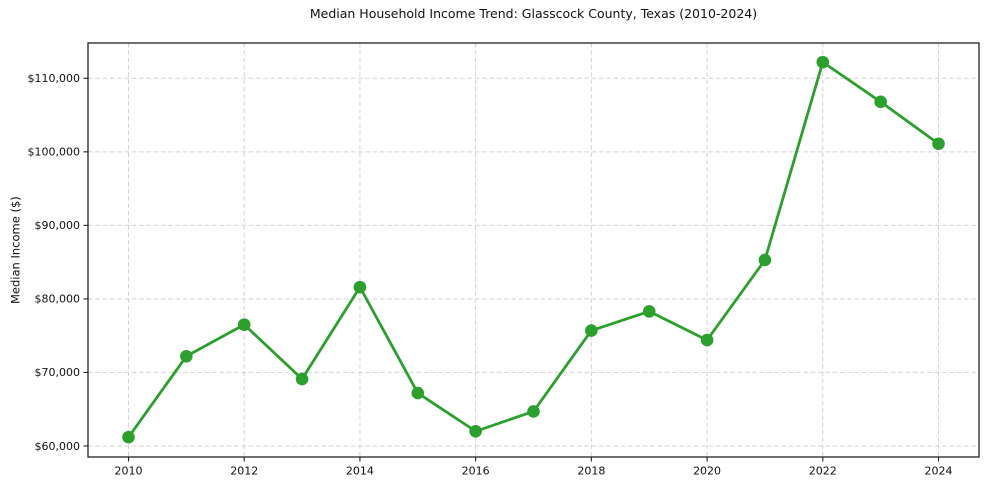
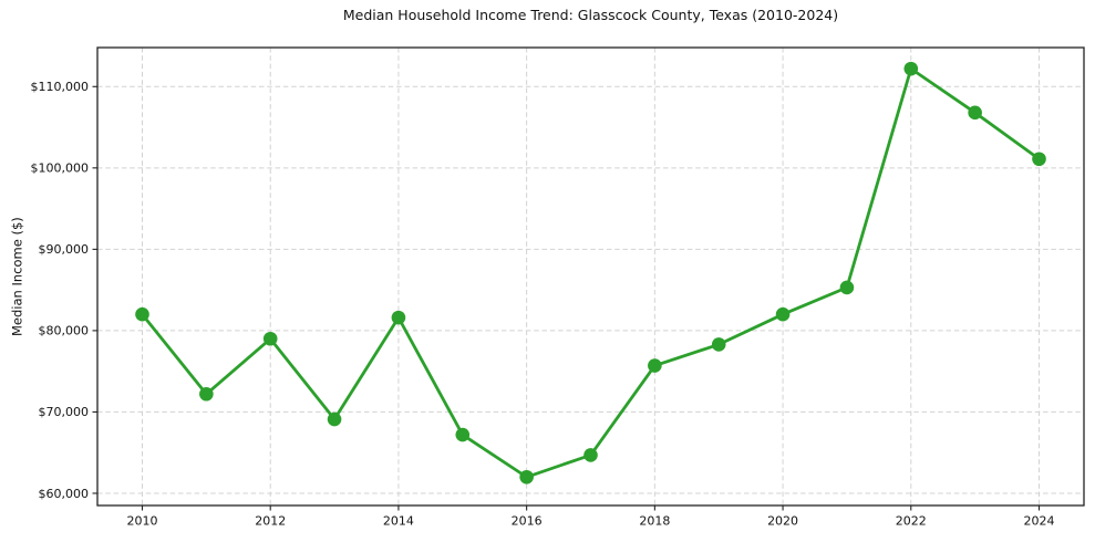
2010: $61000 -> $82000
2012: $76000 -> $79000
2020: $74000 -> $82000
